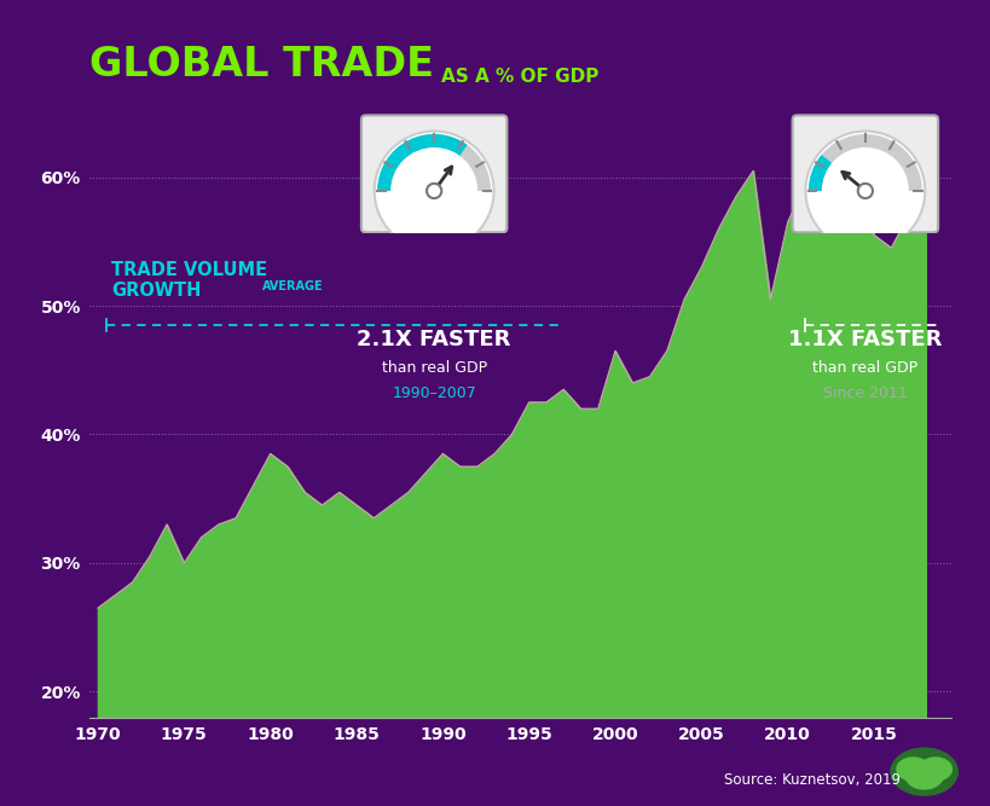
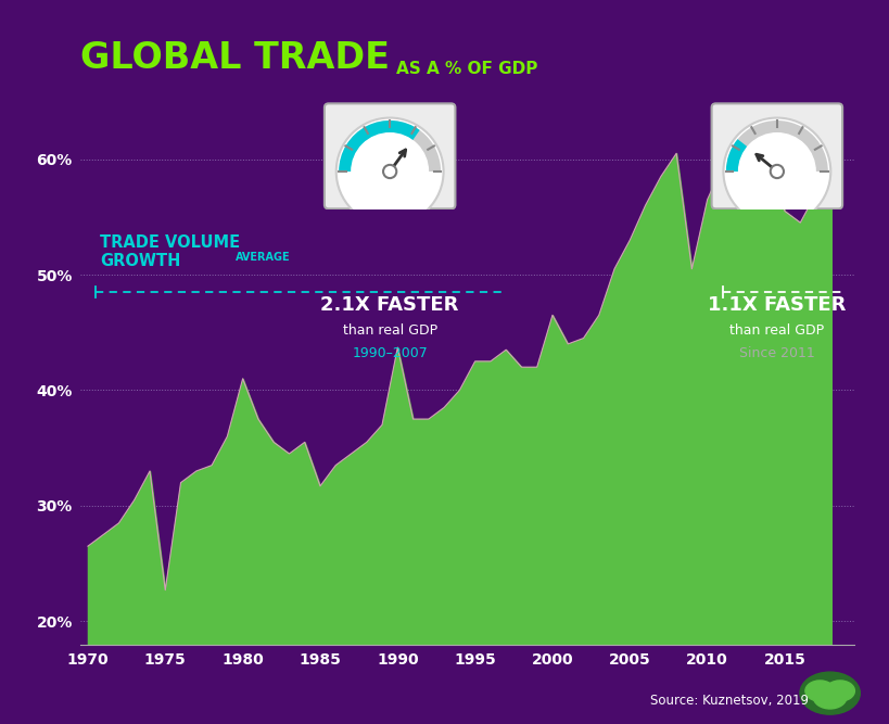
1975: 30.0% -> 22.7%
1980: 38.5% -> 41.0%
1985: 34.5% -> 31.7%
1990: 38.5% -> 43.7%
